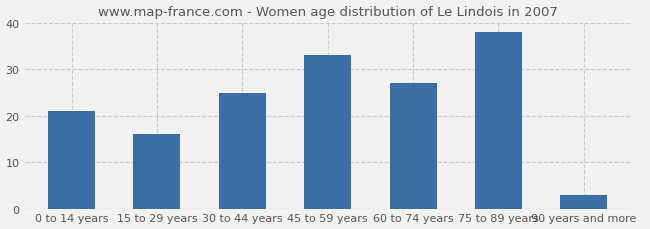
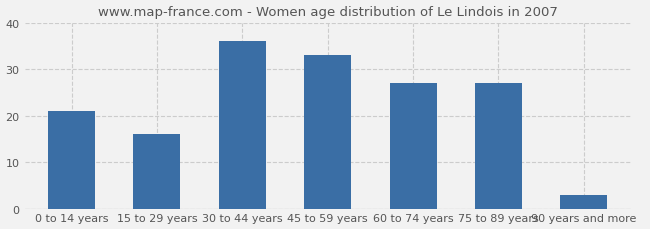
30 to 44 years: 25 -> 36
75 to 89 years: 38 -> 27
